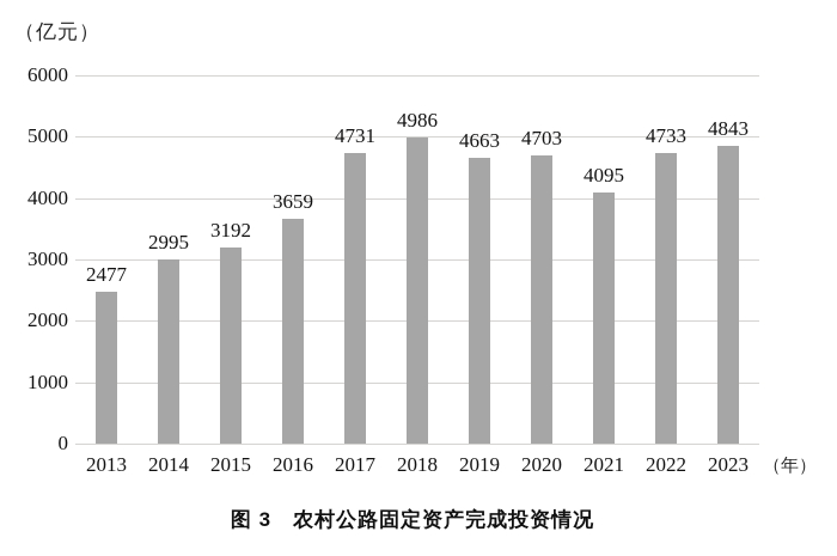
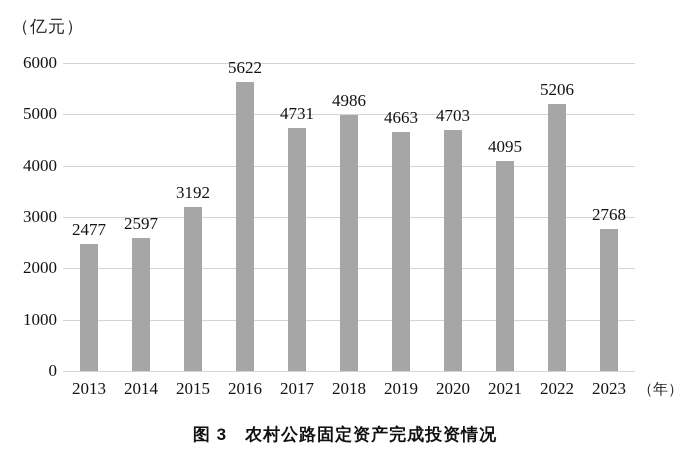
2014: 2995 -> 2597
2016: 3659 -> 5622
2022: 4733 -> 5206
2023: 4843 -> 2768
